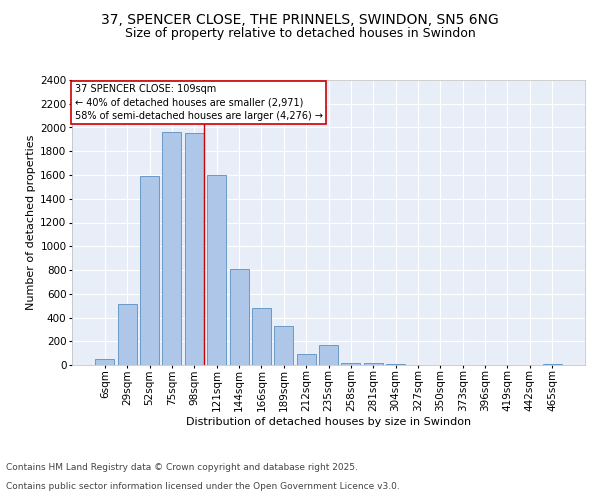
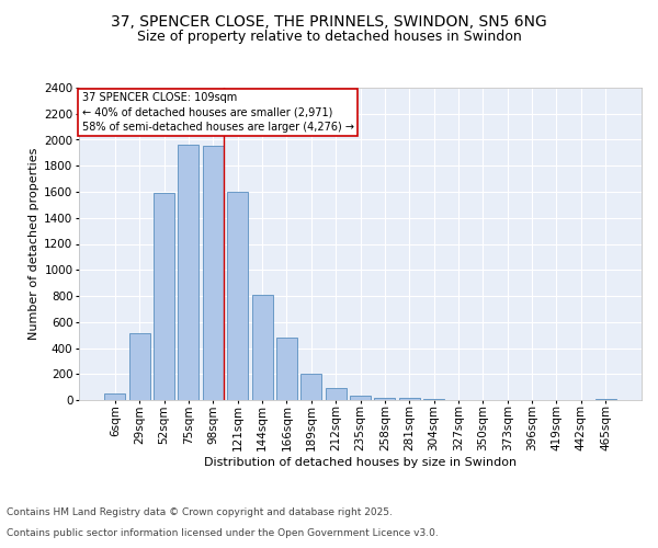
189sqm: 330 -> 200
235sqm: 170 -> 40
